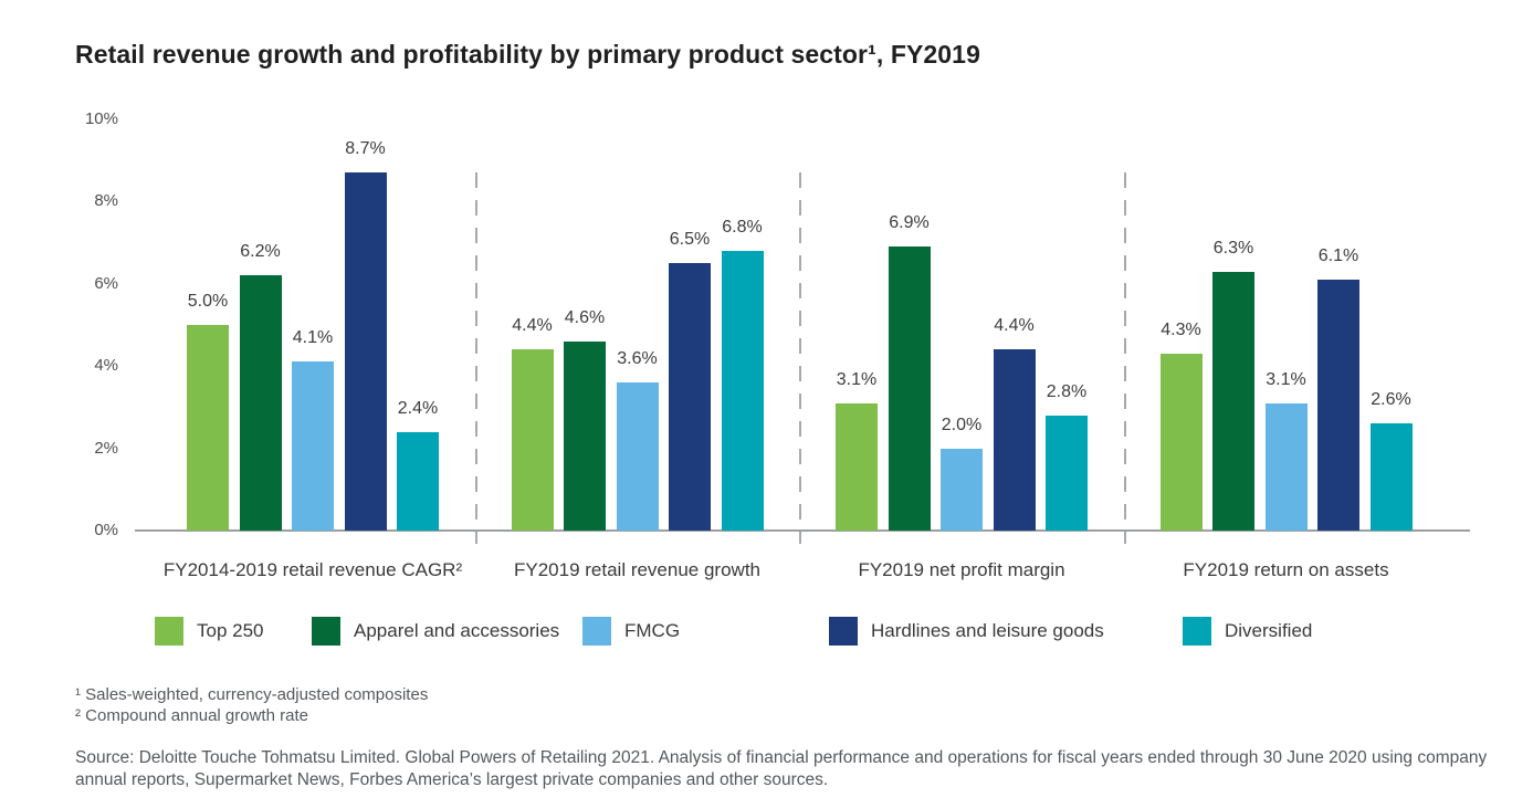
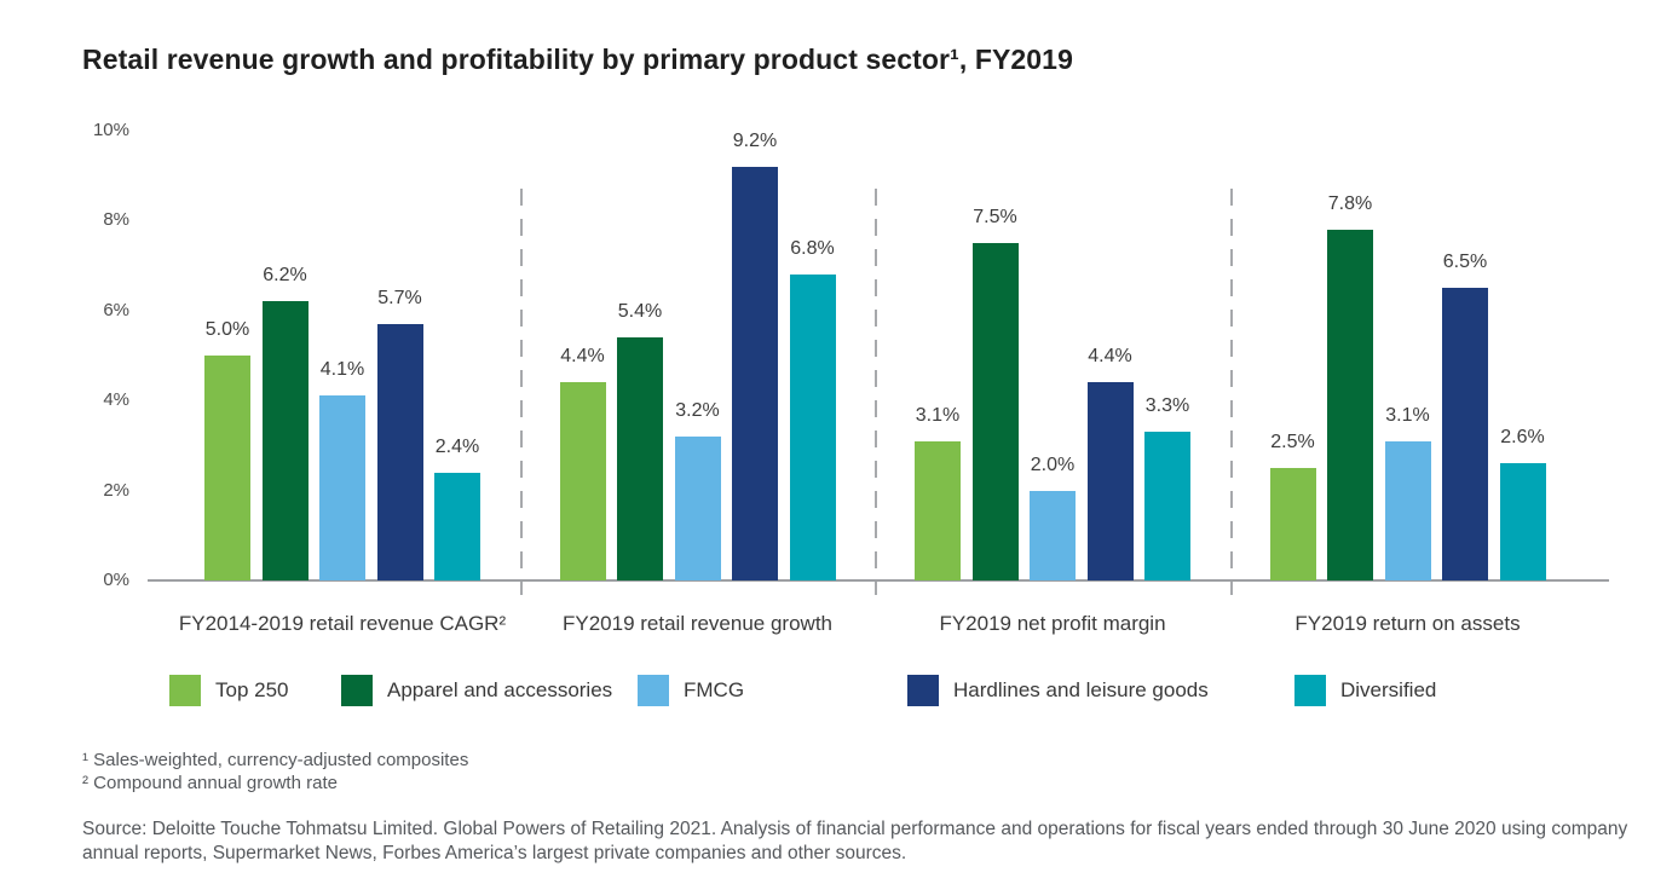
Hardlines and leisure goods/FY2014-2019 retail revenue CAGR²: 8.7% -> 5.7%
Apparel and accessories/FY2019 retail revenue growth: 4.6% -> 5.4%
FMCG/FY2019 retail revenue growth: 3.6% -> 3.2%
Hardlines and leisure goods/FY2019 retail revenue growth: 6.5% -> 9.2%
Apparel and accessories/FY2019 net profit margin: 6.9% -> 7.5%
Diversified/FY2019 net profit margin: 2.8% -> 3.3%
Top 250/FY2019 return on assets: 4.3% -> 2.5%
Apparel and accessories/FY2019 return on assets: 6.3% -> 7.8%
Hardlines and leisure goods/FY2019 return on assets: 6.1% -> 6.5%
